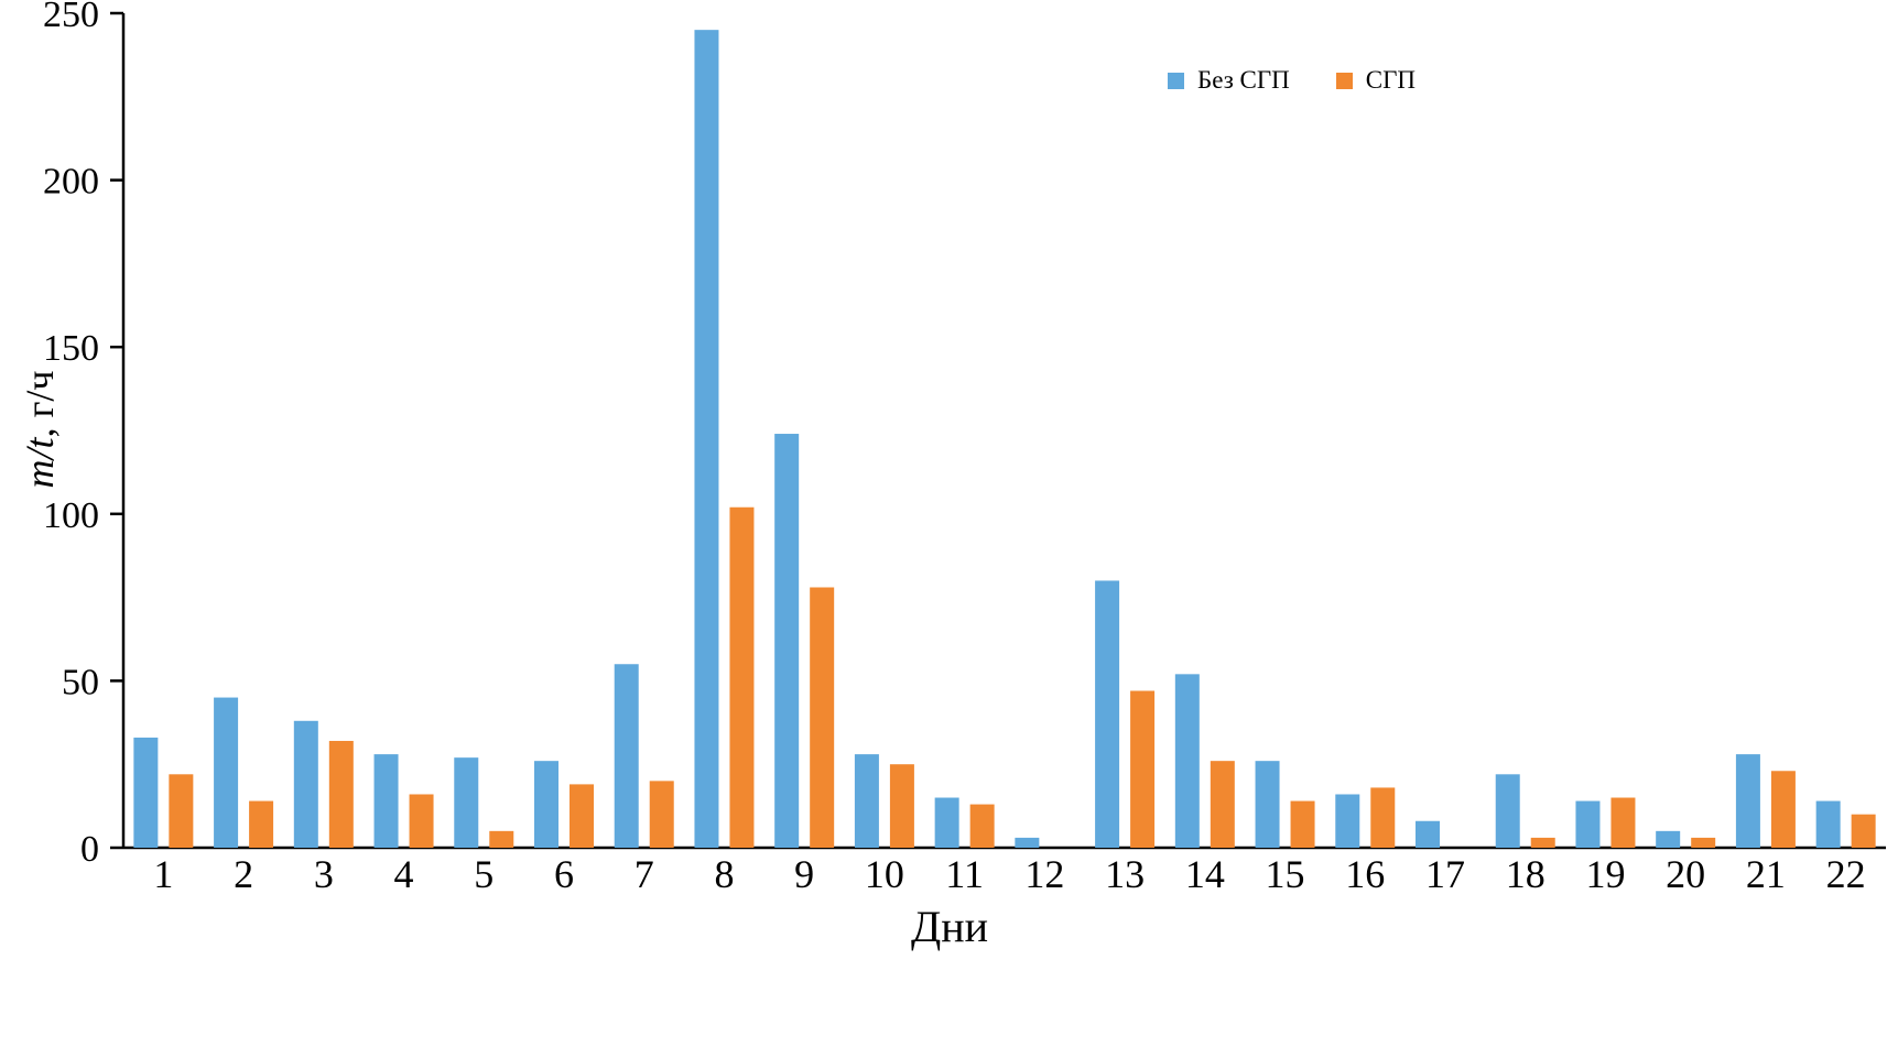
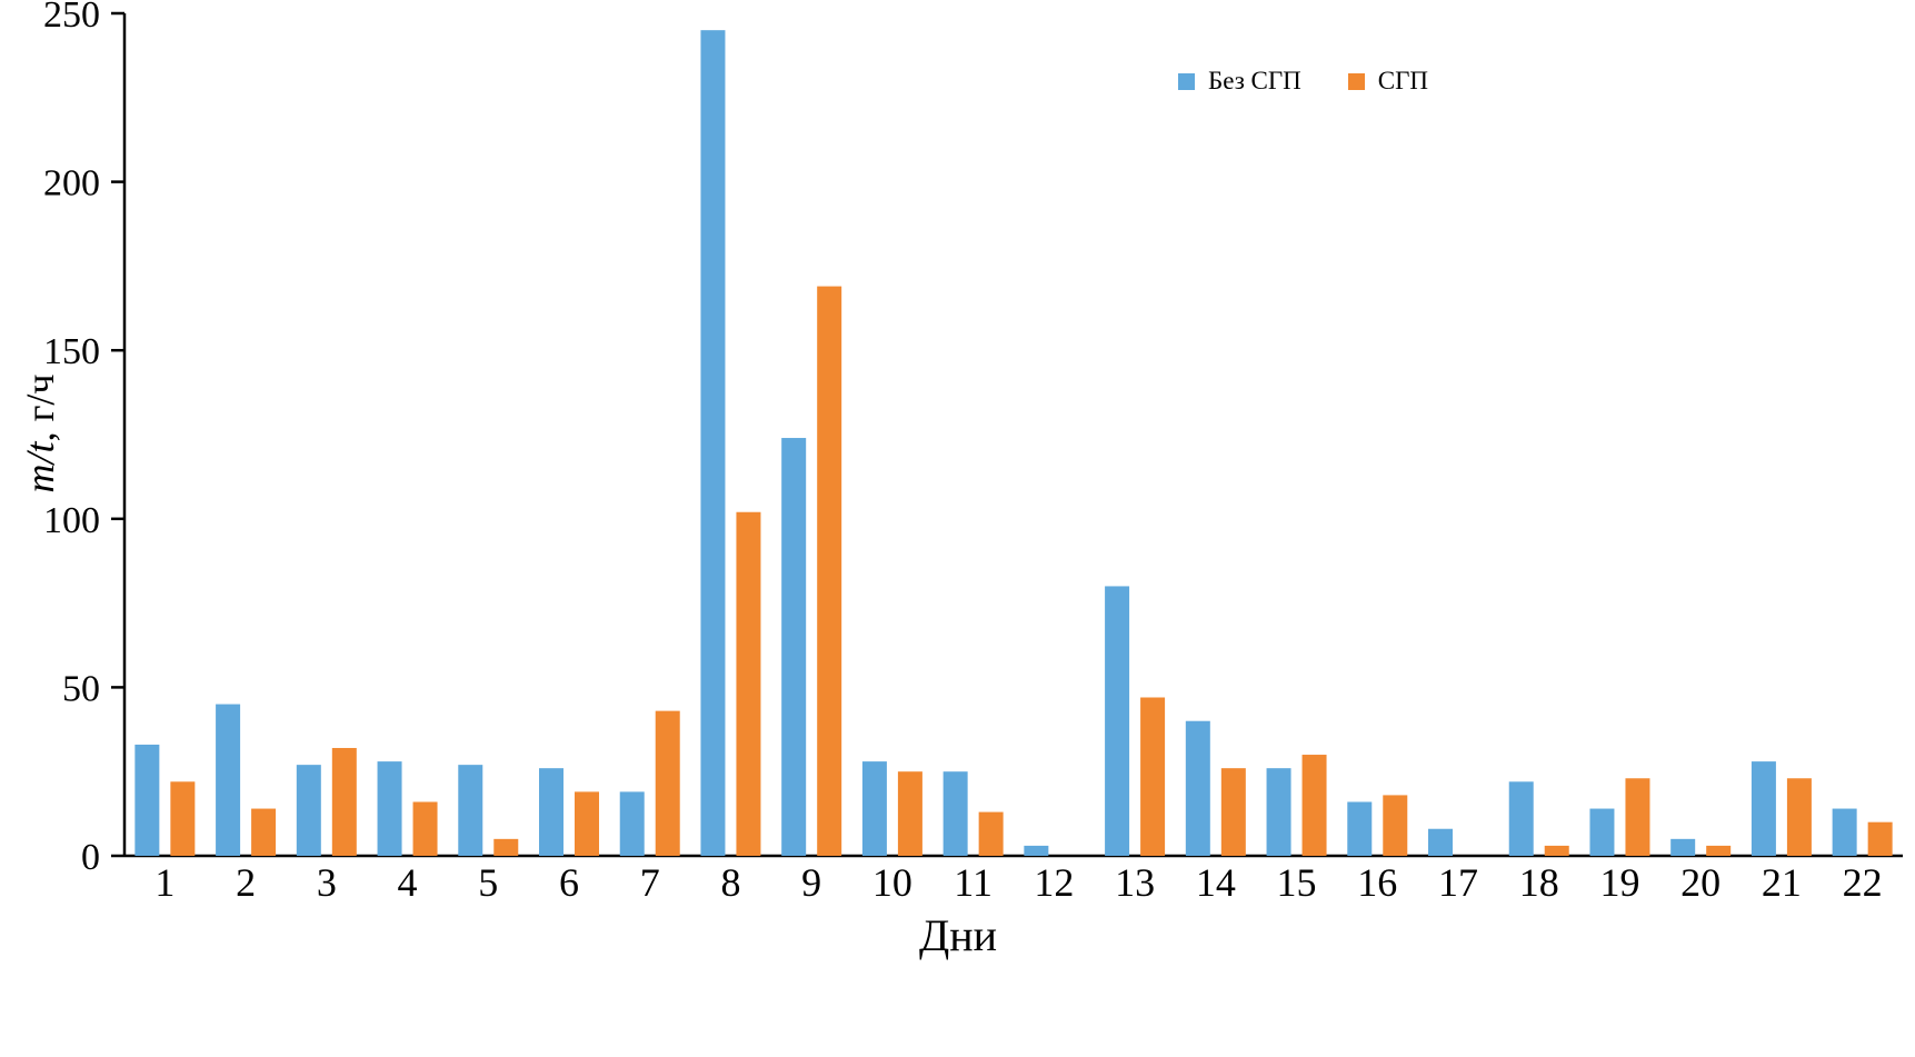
Без СГП/3: 38 -> 27
Без СГП/7: 55 -> 19
СГП/7: 20 -> 43
СГП/9: 78 -> 169
Без СГП/11: 15 -> 25
Без СГП/14: 52 -> 40
СГП/15: 14 -> 30
СГП/19: 15 -> 23
